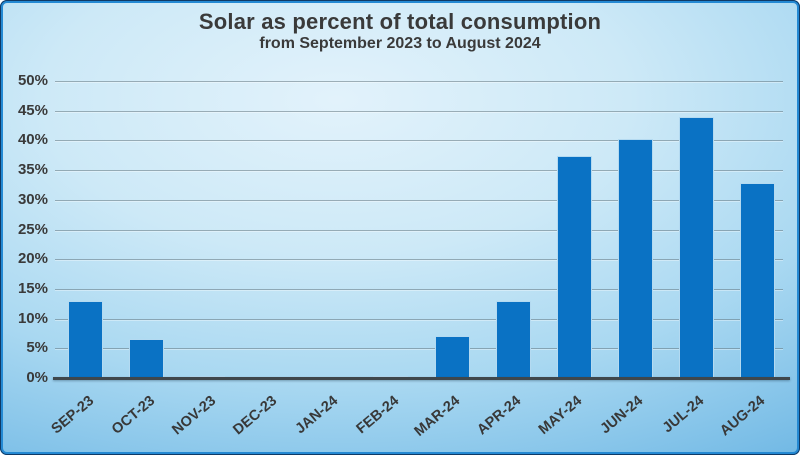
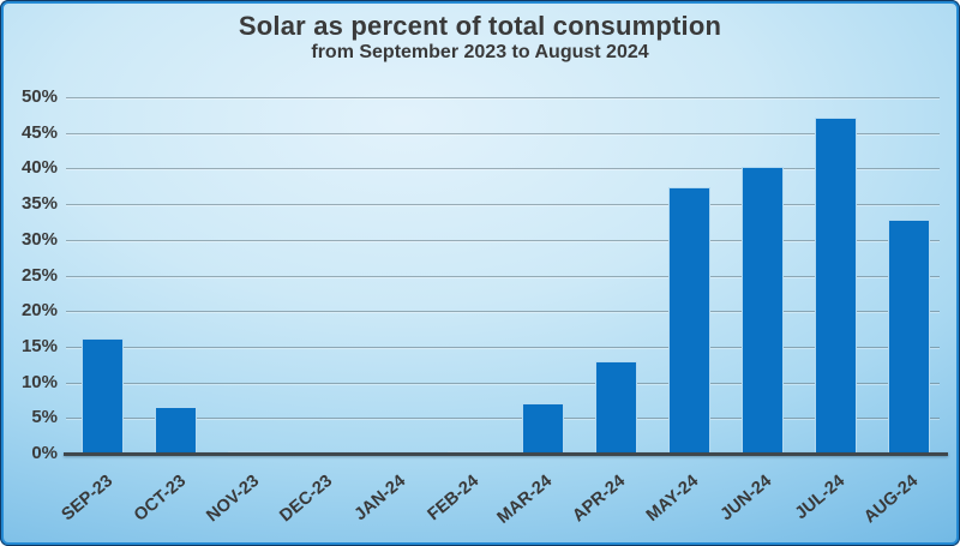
SEP-23: 13% -> 16%
JUL-24: 44% -> 47%
